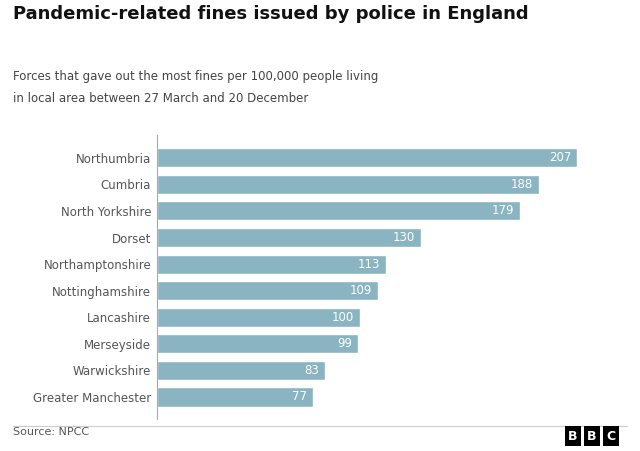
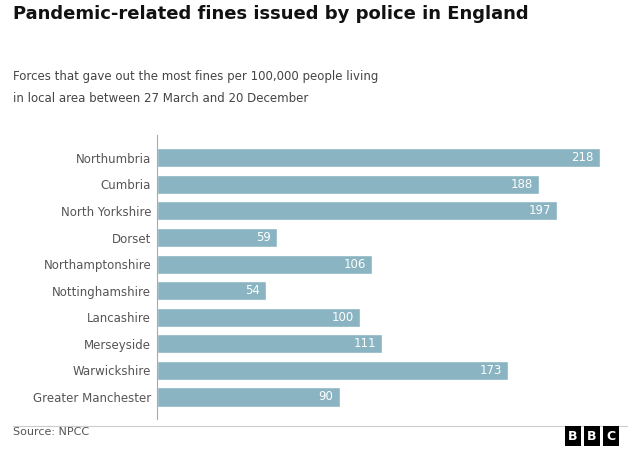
Northumbria: 207 -> 218
North Yorkshire: 179 -> 197
Dorset: 130 -> 59
Northamptonshire: 113 -> 106
Nottinghamshire: 109 -> 54
Merseyside: 99 -> 111
Warwickshire: 83 -> 173
Greater Manchester: 77 -> 90
